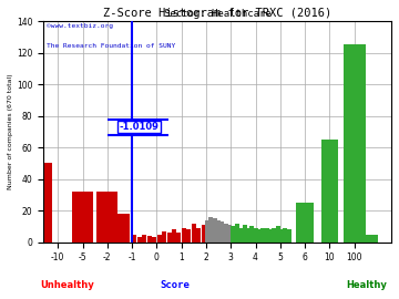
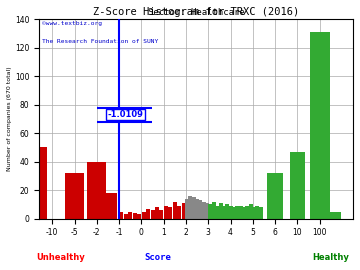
-2: 32 -> 40
6: 25 -> 32
10: 65 -> 47
100: 125 -> 131
